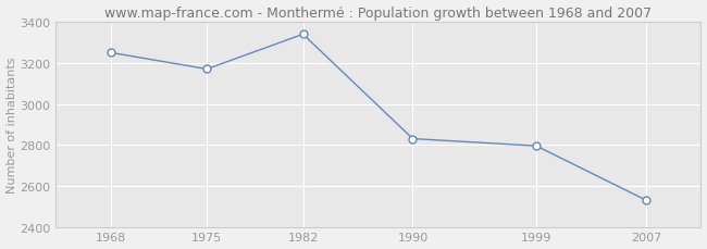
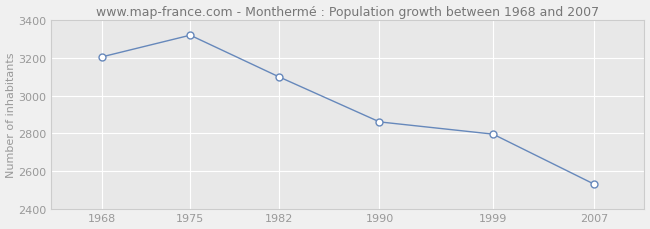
1968: 3250 -> 3200
1975: 3170 -> 3320
1982: 3340 -> 3100
1990: 2830 -> 2860
